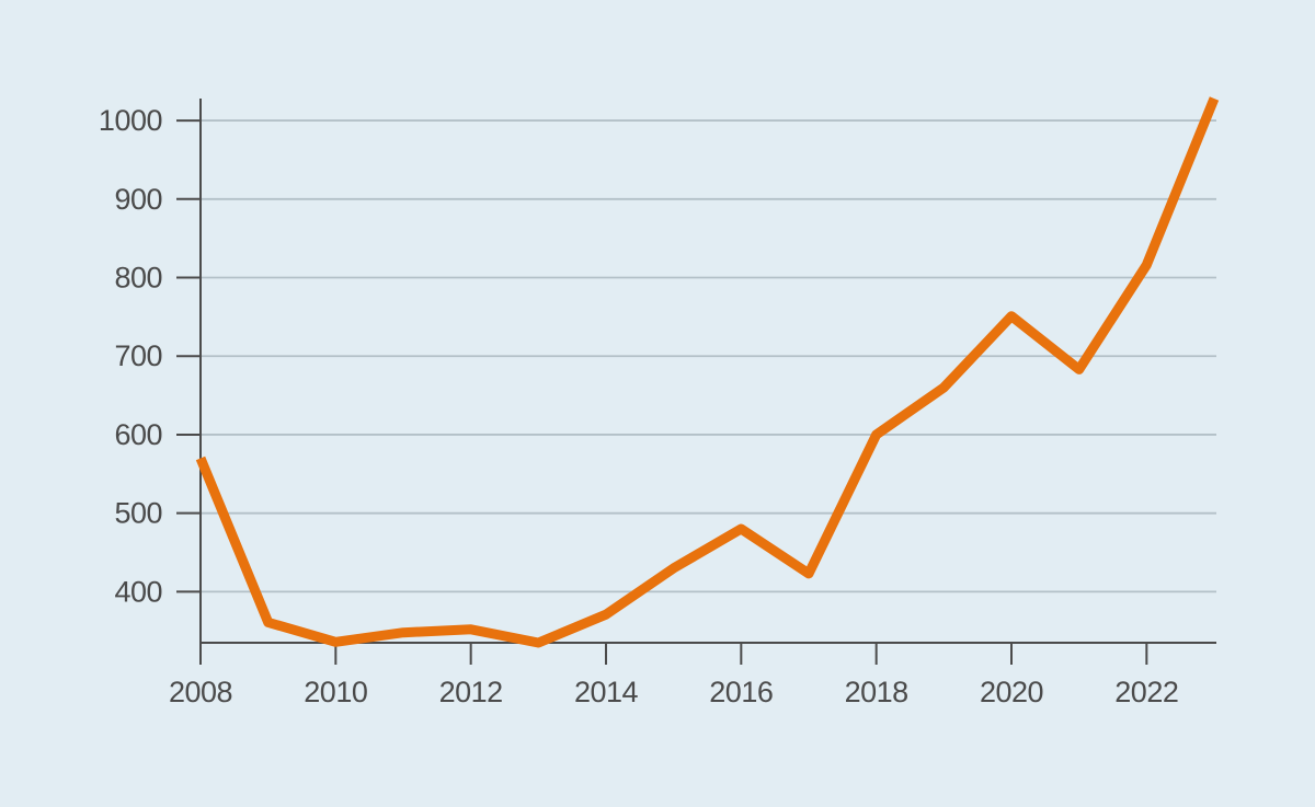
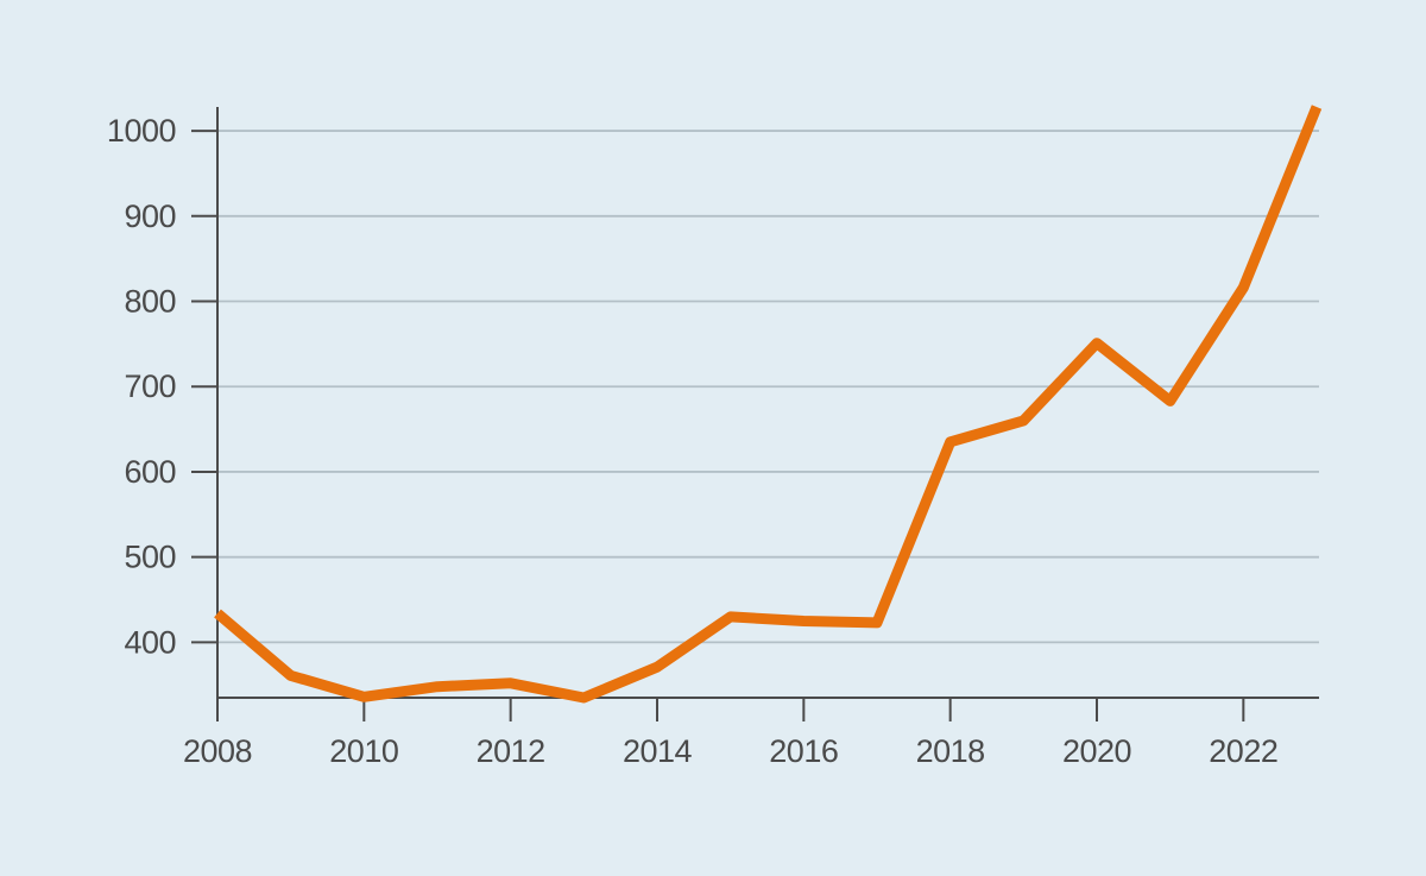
2008: 570 -> 430
2016: 480 -> 420
2018: 600 -> 640
